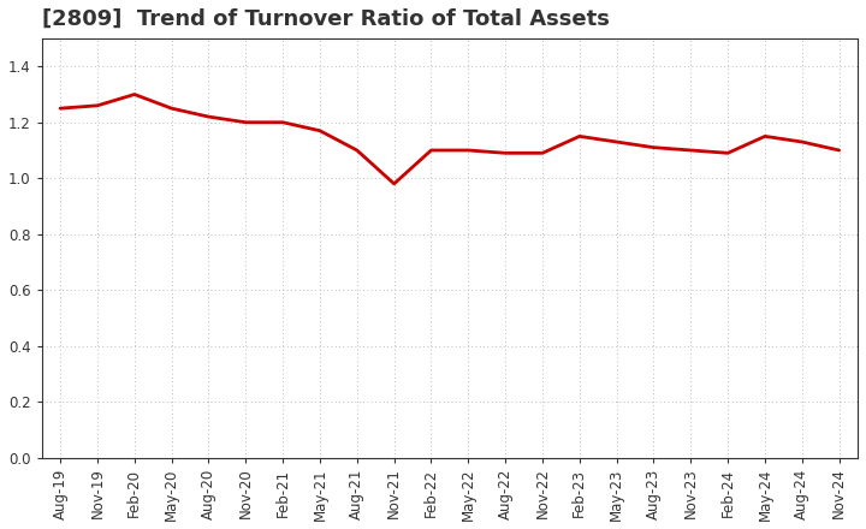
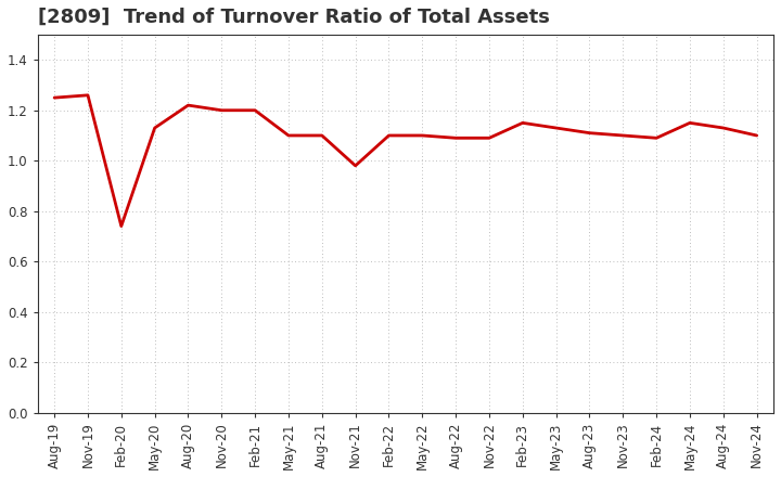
Feb-20: 1.30 -> 0.74
May-20: 1.25 -> 1.13
May-21: 1.17 -> 1.10
